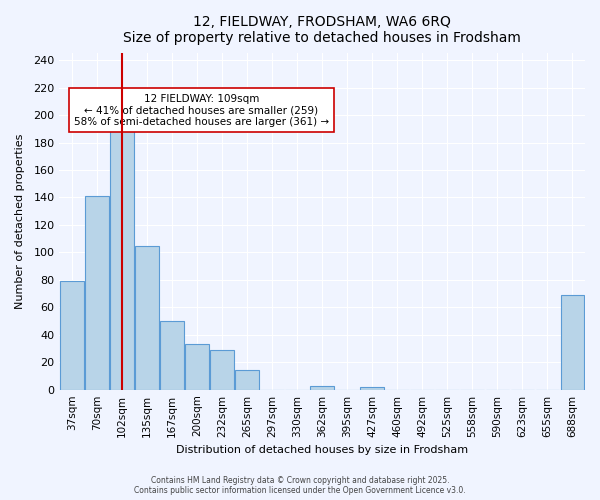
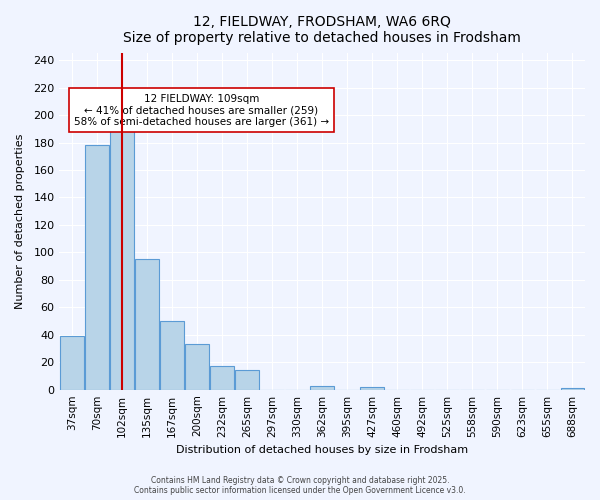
37sqm: 79 -> 39
70sqm: 141 -> 178
135sqm: 105 -> 95
232sqm: 29 -> 17
688sqm: 69 -> 1
